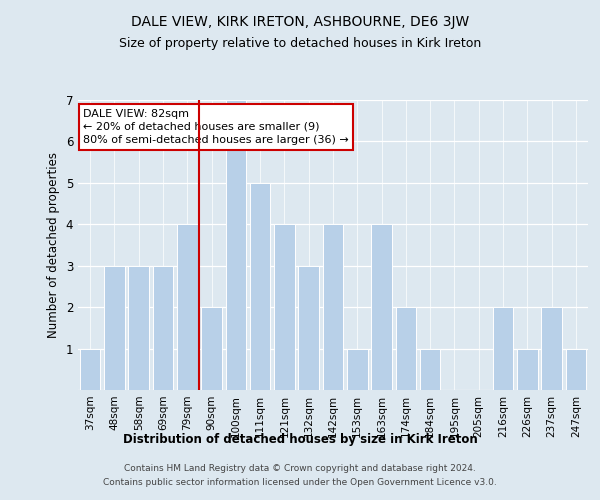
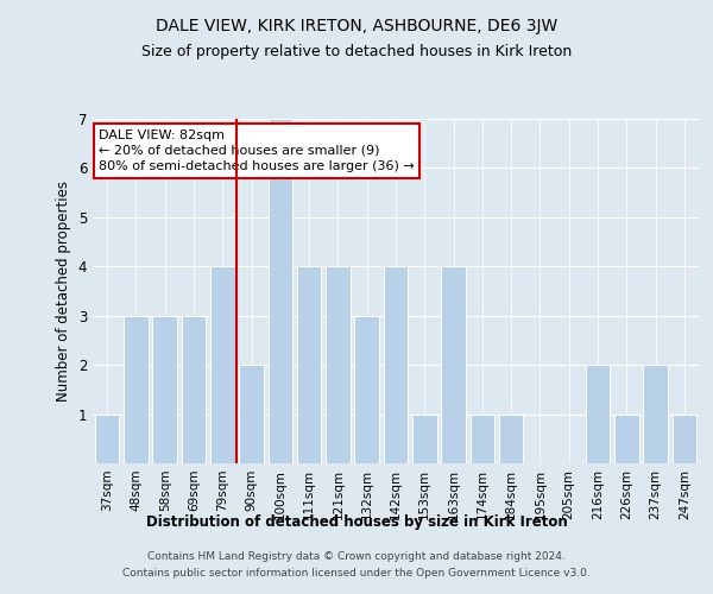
111sqm: 5 -> 4
174sqm: 2 -> 1
